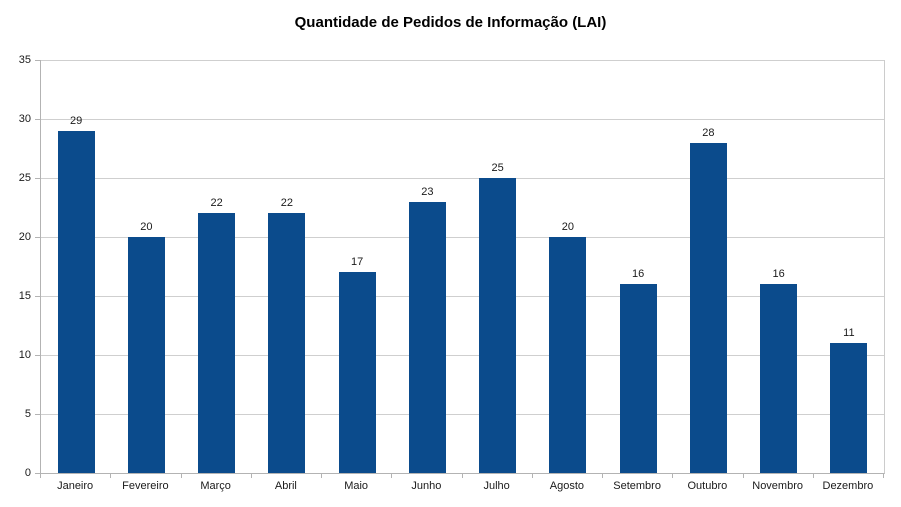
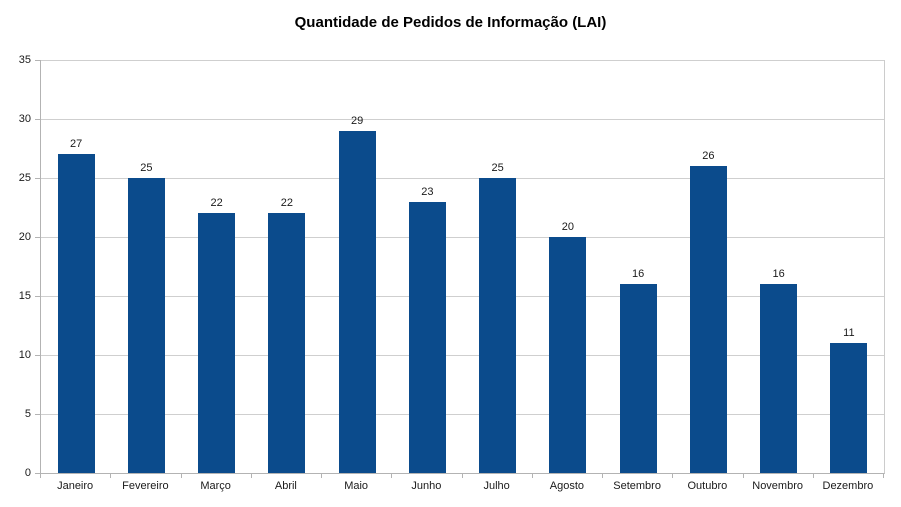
Janeiro: 29 -> 27
Fevereiro: 20 -> 25
Maio: 17 -> 29
Outubro: 28 -> 26
